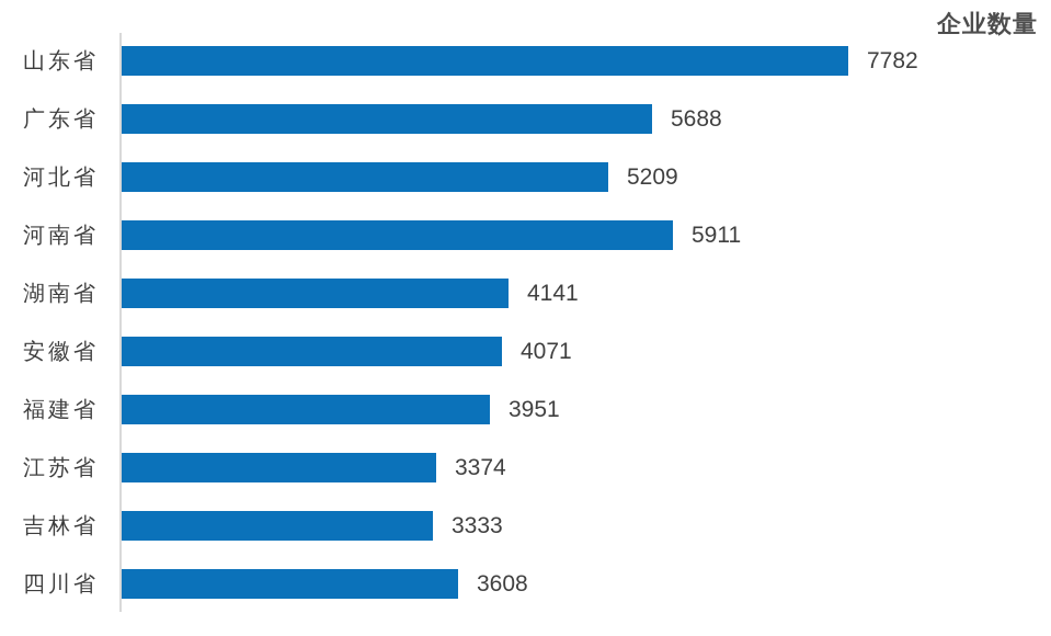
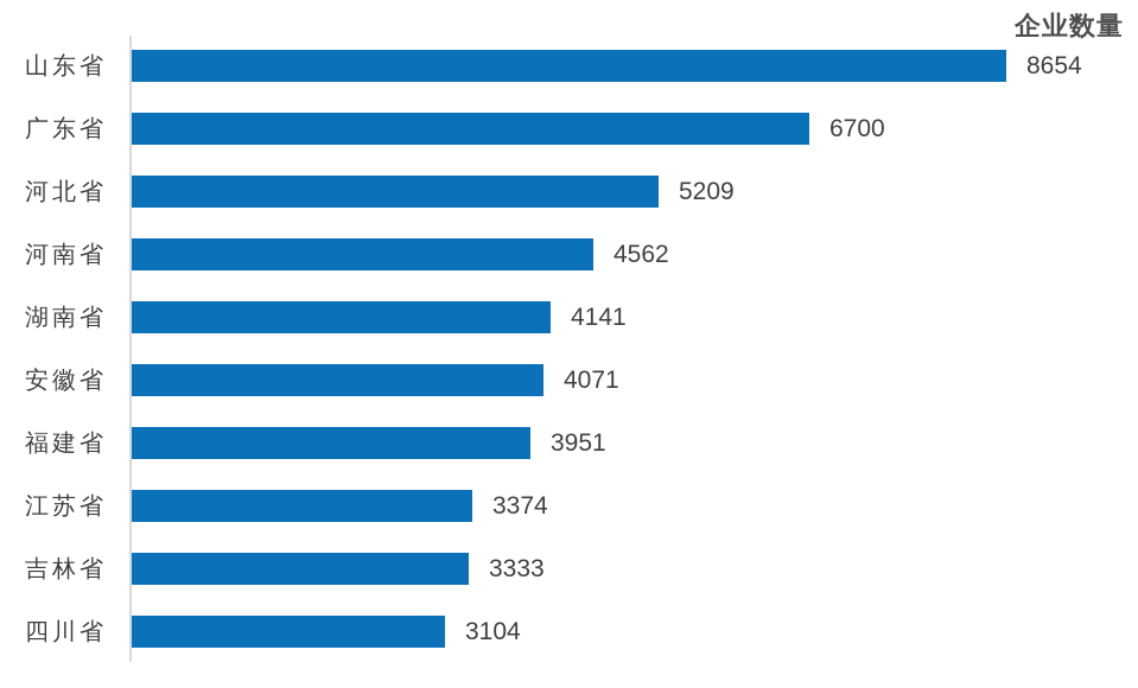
山东省: 7782 -> 8654
广东省: 5688 -> 6700
河南省: 5911 -> 4562
四川省: 3608 -> 3104
